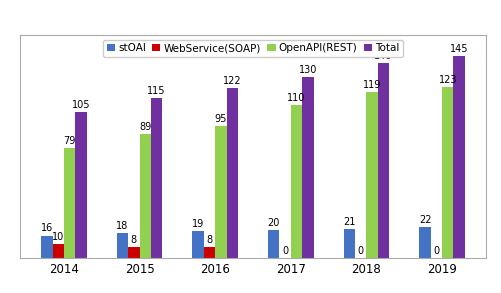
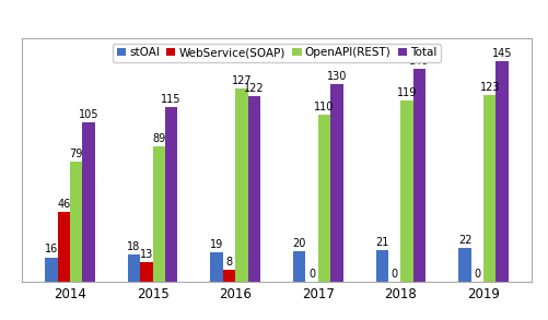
WebService(SOAP)/2014: 10 -> 46
WebService(SOAP)/2015: 8 -> 13
OpenAPI(REST)/2016: 95 -> 127
